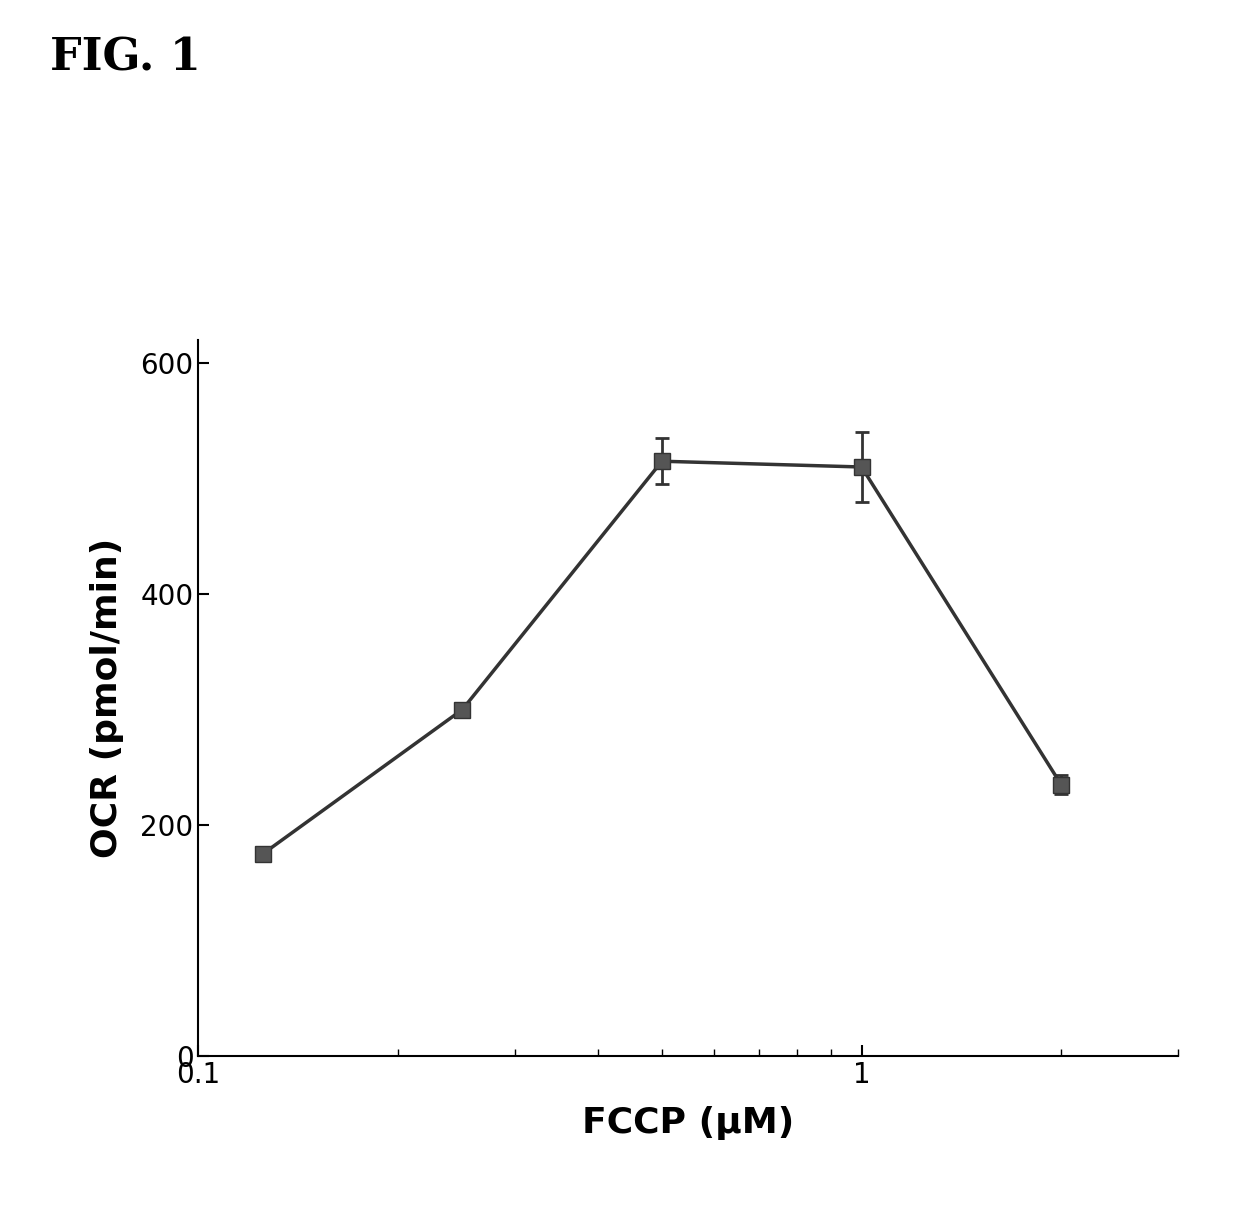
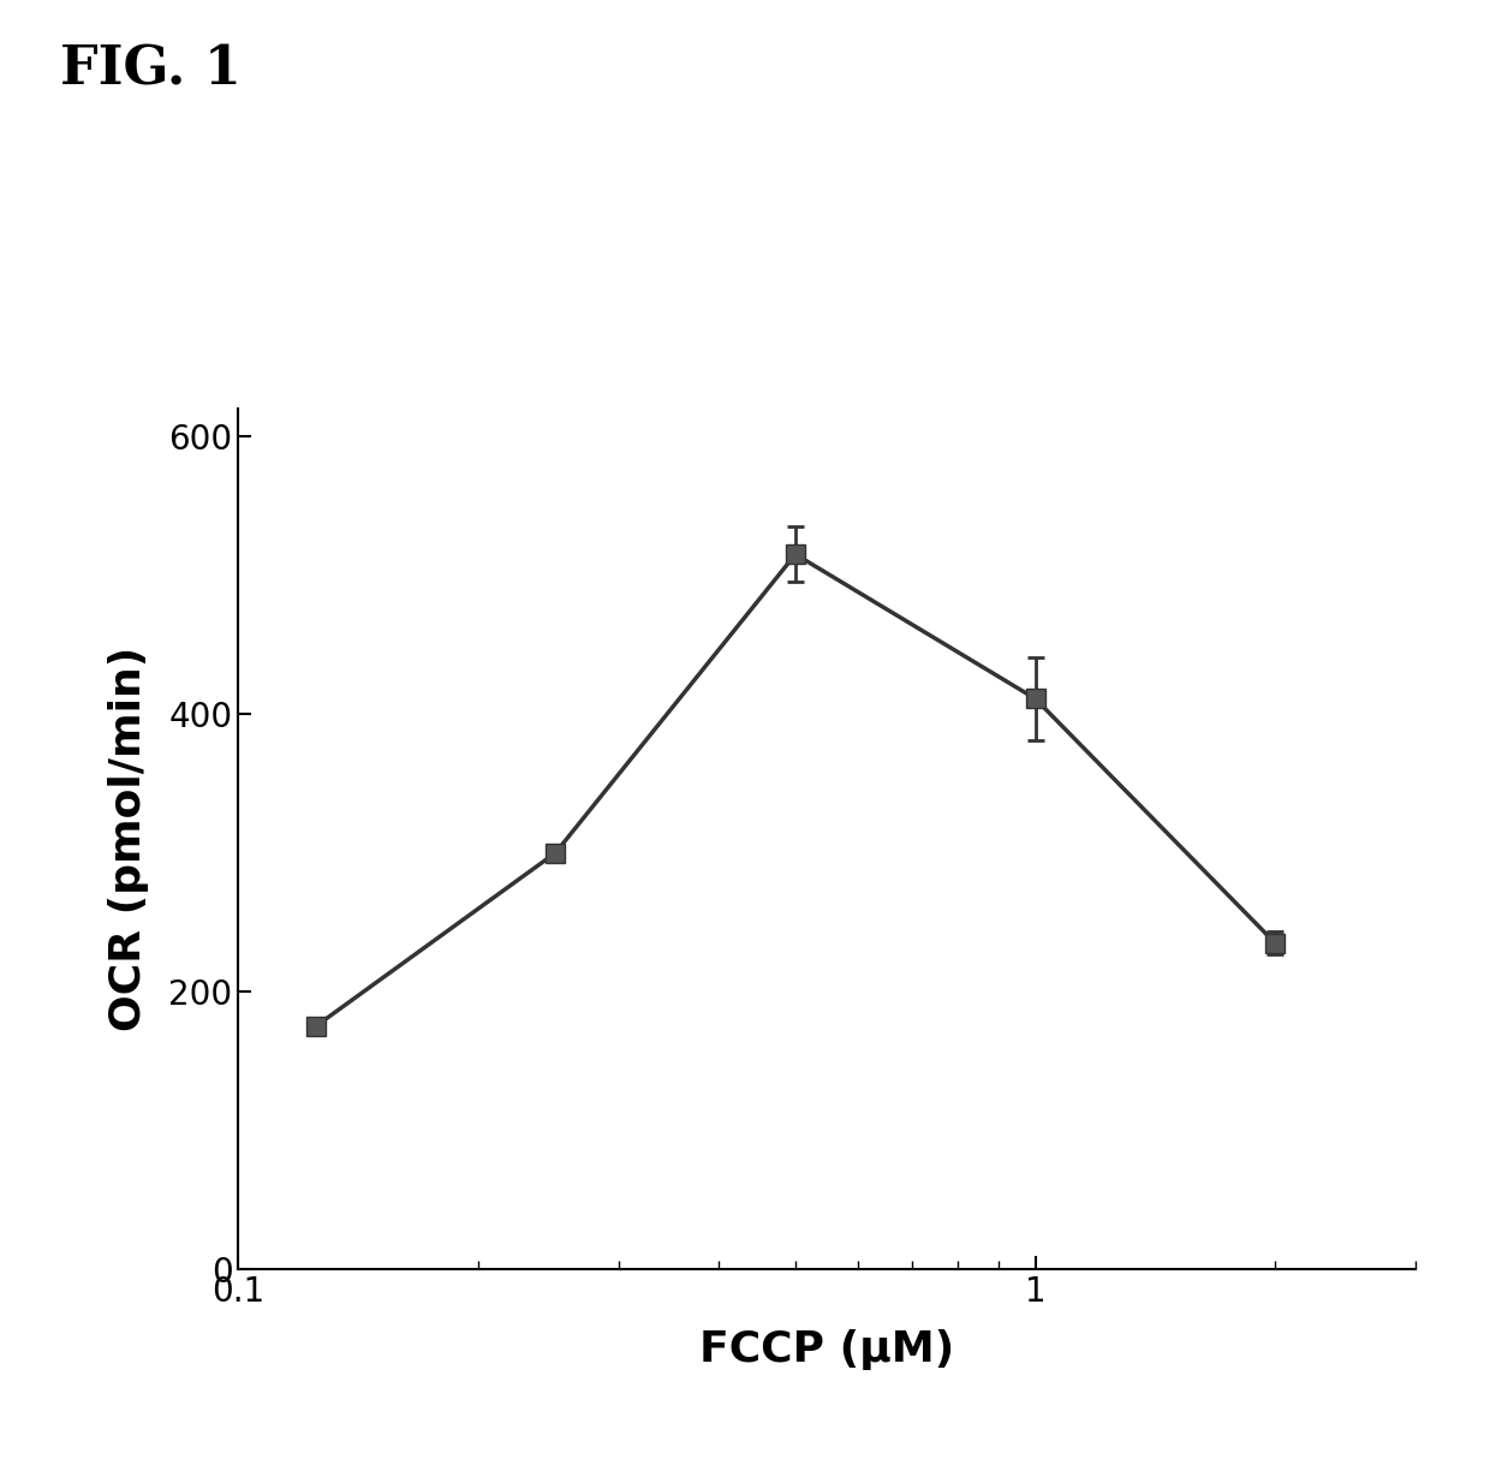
1: 510 -> 411
